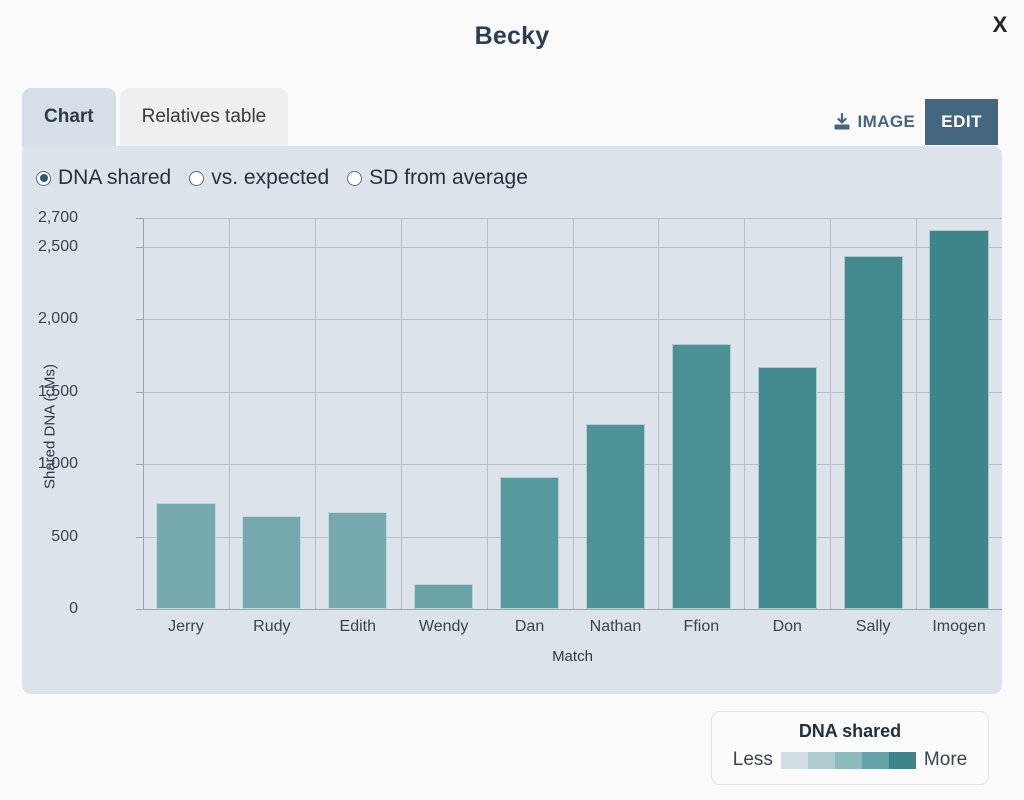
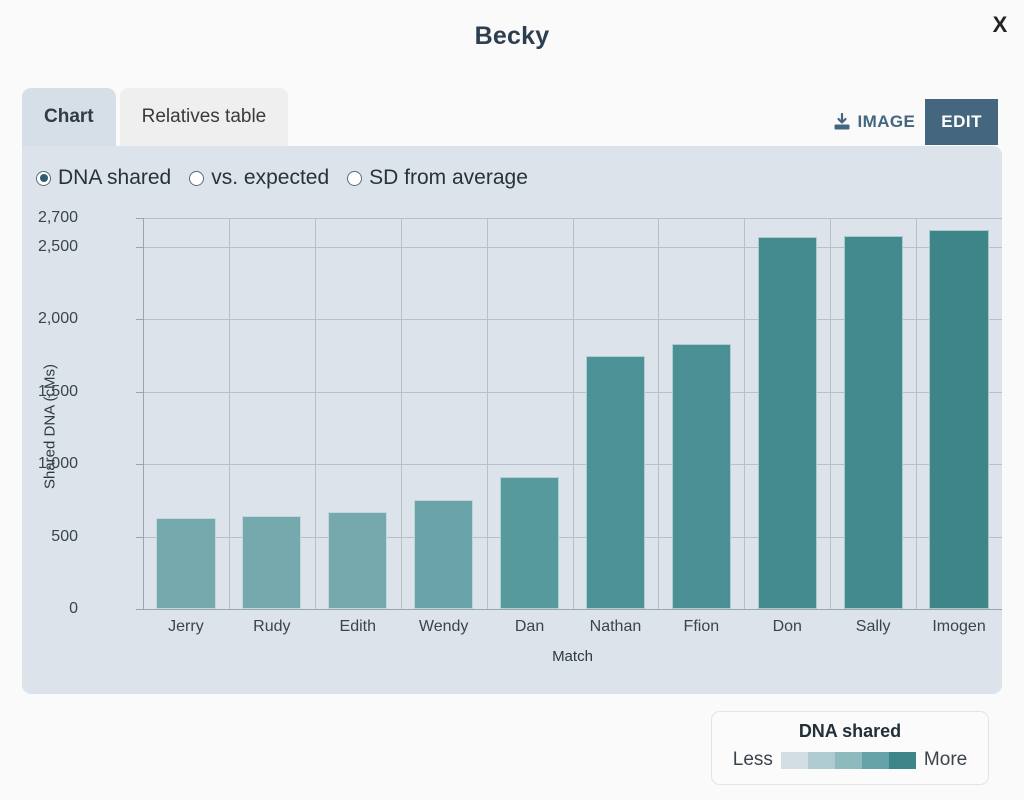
Jerry: 730 -> 620
Wendy: 170 -> 750
Nathan: 1280 -> 1740
Don: 1670 -> 2570
Sally: 2440 -> 2570
